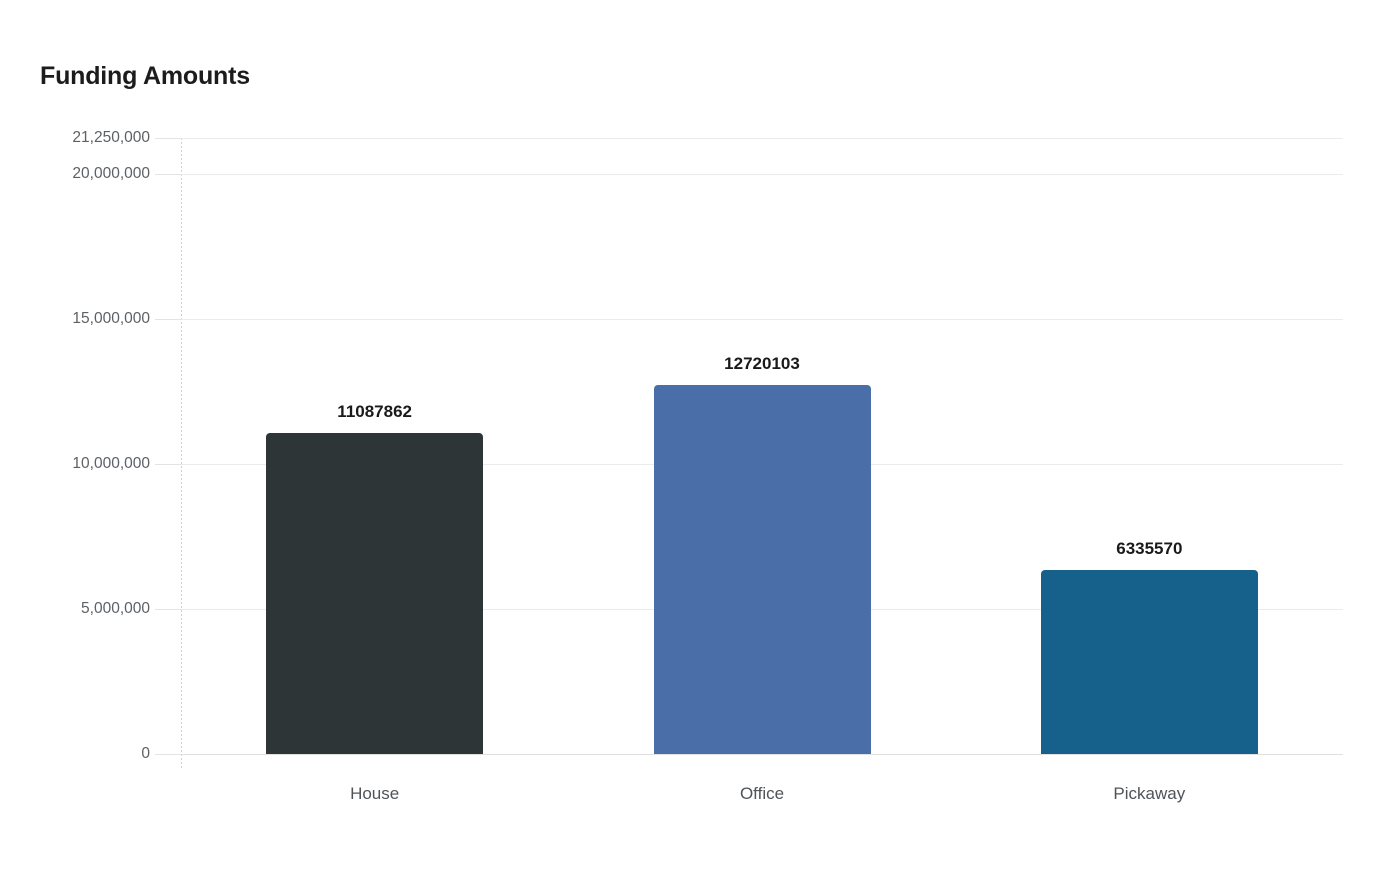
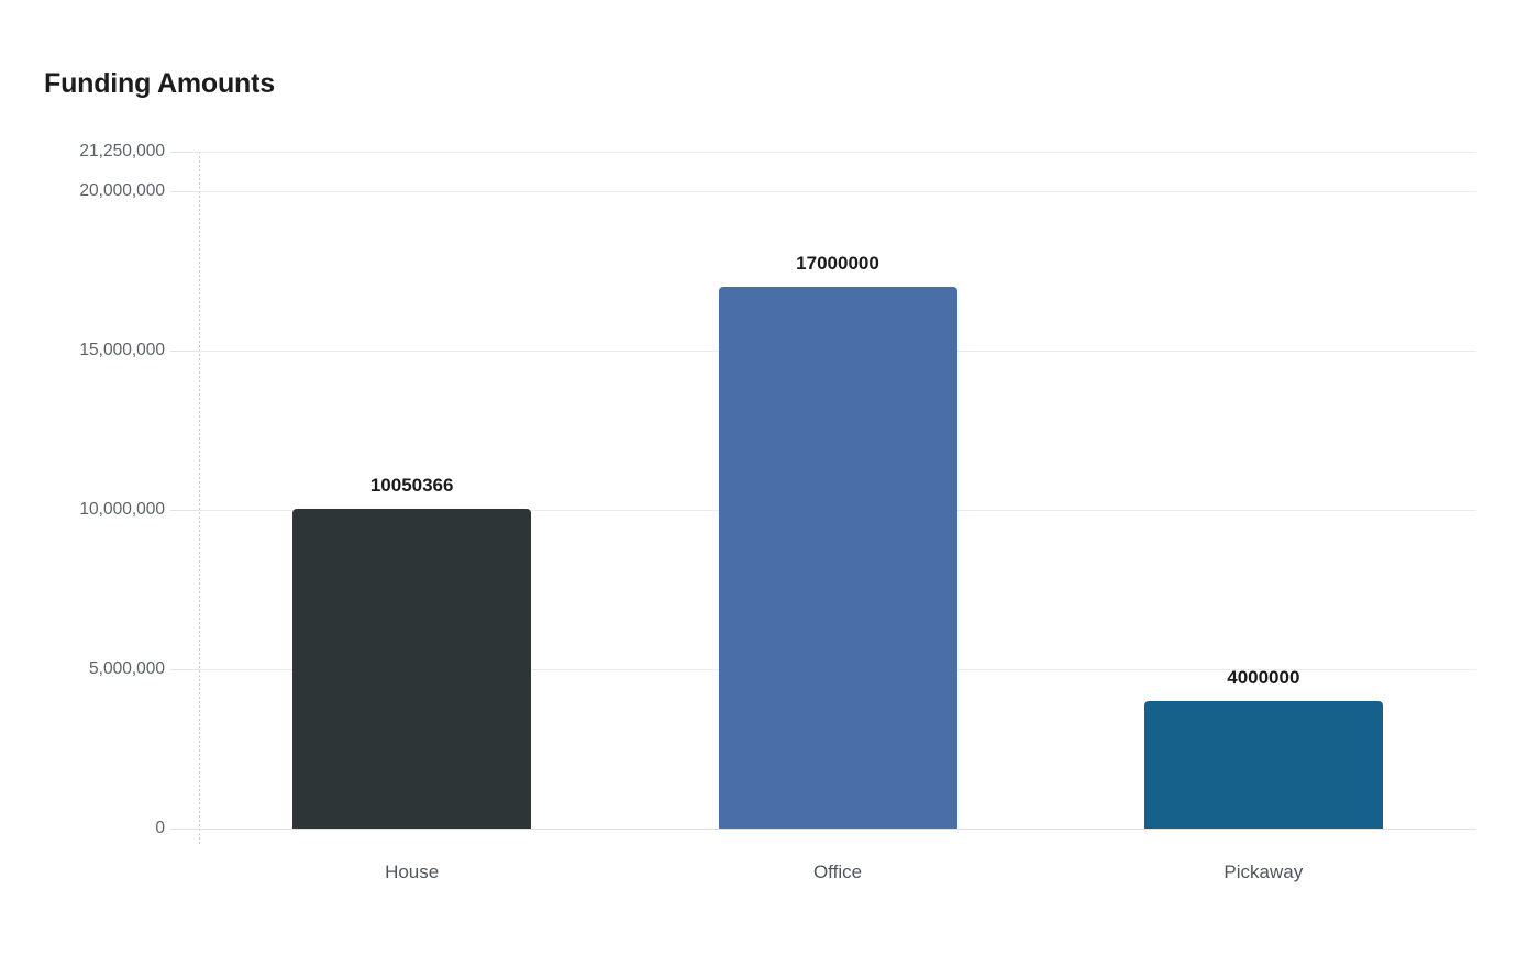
House: 11087862 -> 10050366
Office: 12720103 -> 17000000
Pickaway: 6335570 -> 4000000
